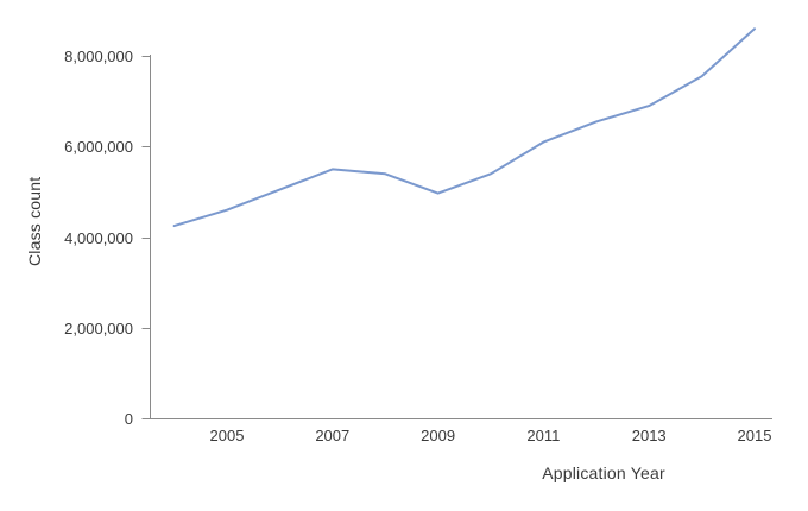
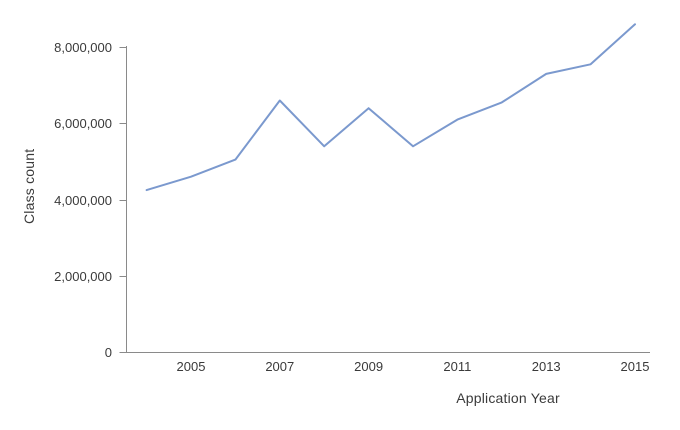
2007: 5500000 -> 6600000
2009: 5000000 -> 6400000
2013: 6900000 -> 7300000
